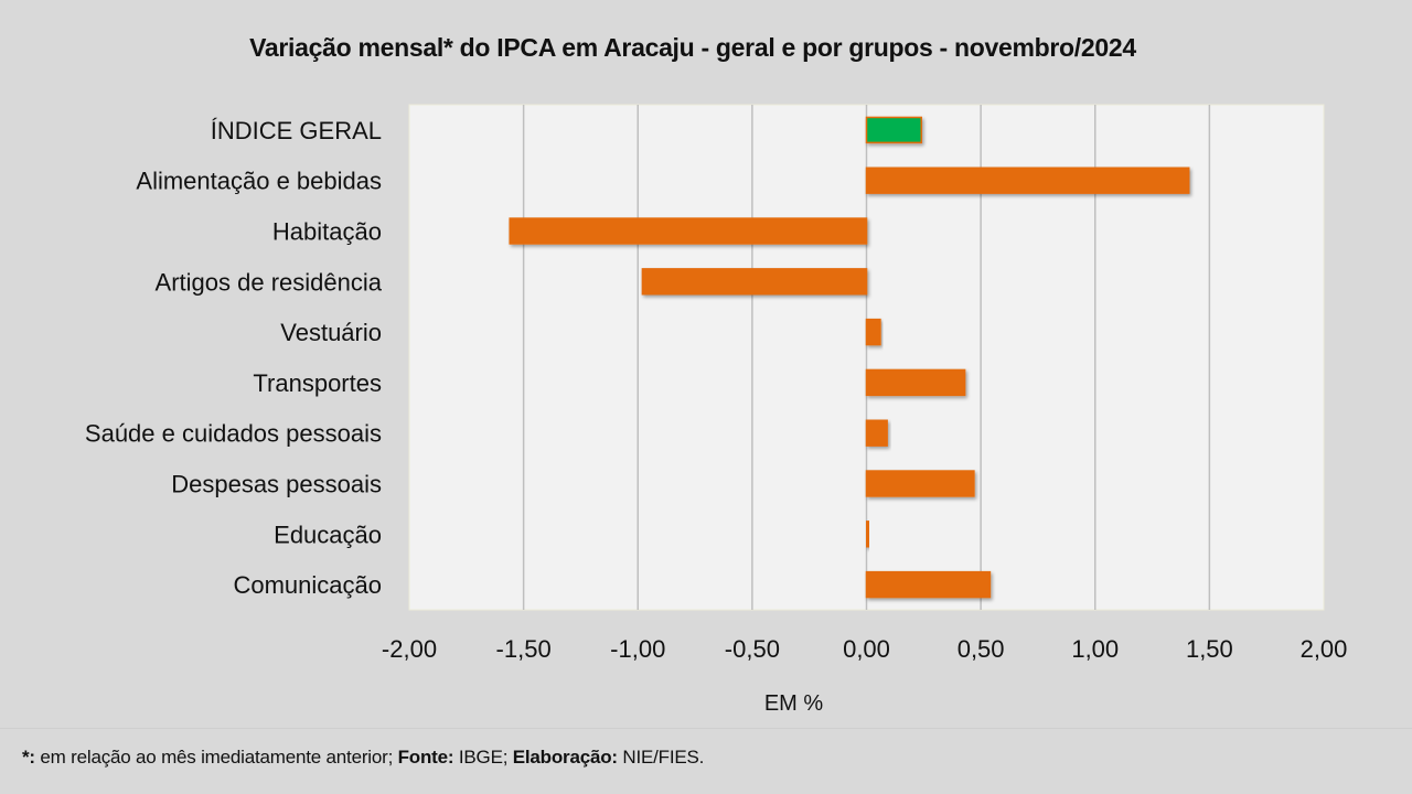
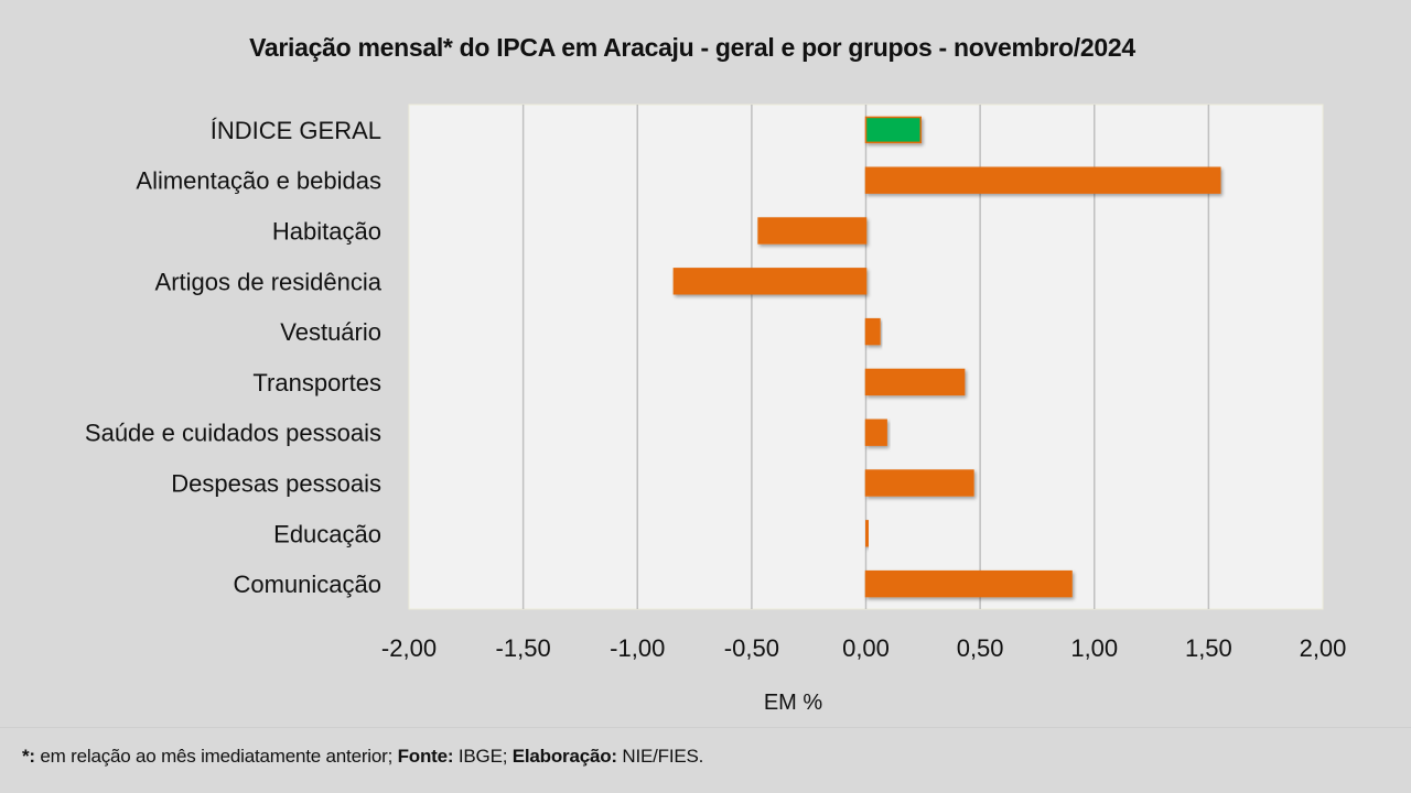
Alimentação e bebidas: 1,41 -> 1,55
Habitação: -1,56 -> -0,47
Artigos de residência: -0,98 -> -0,84
Comunicação: 0,54 -> 0,90
